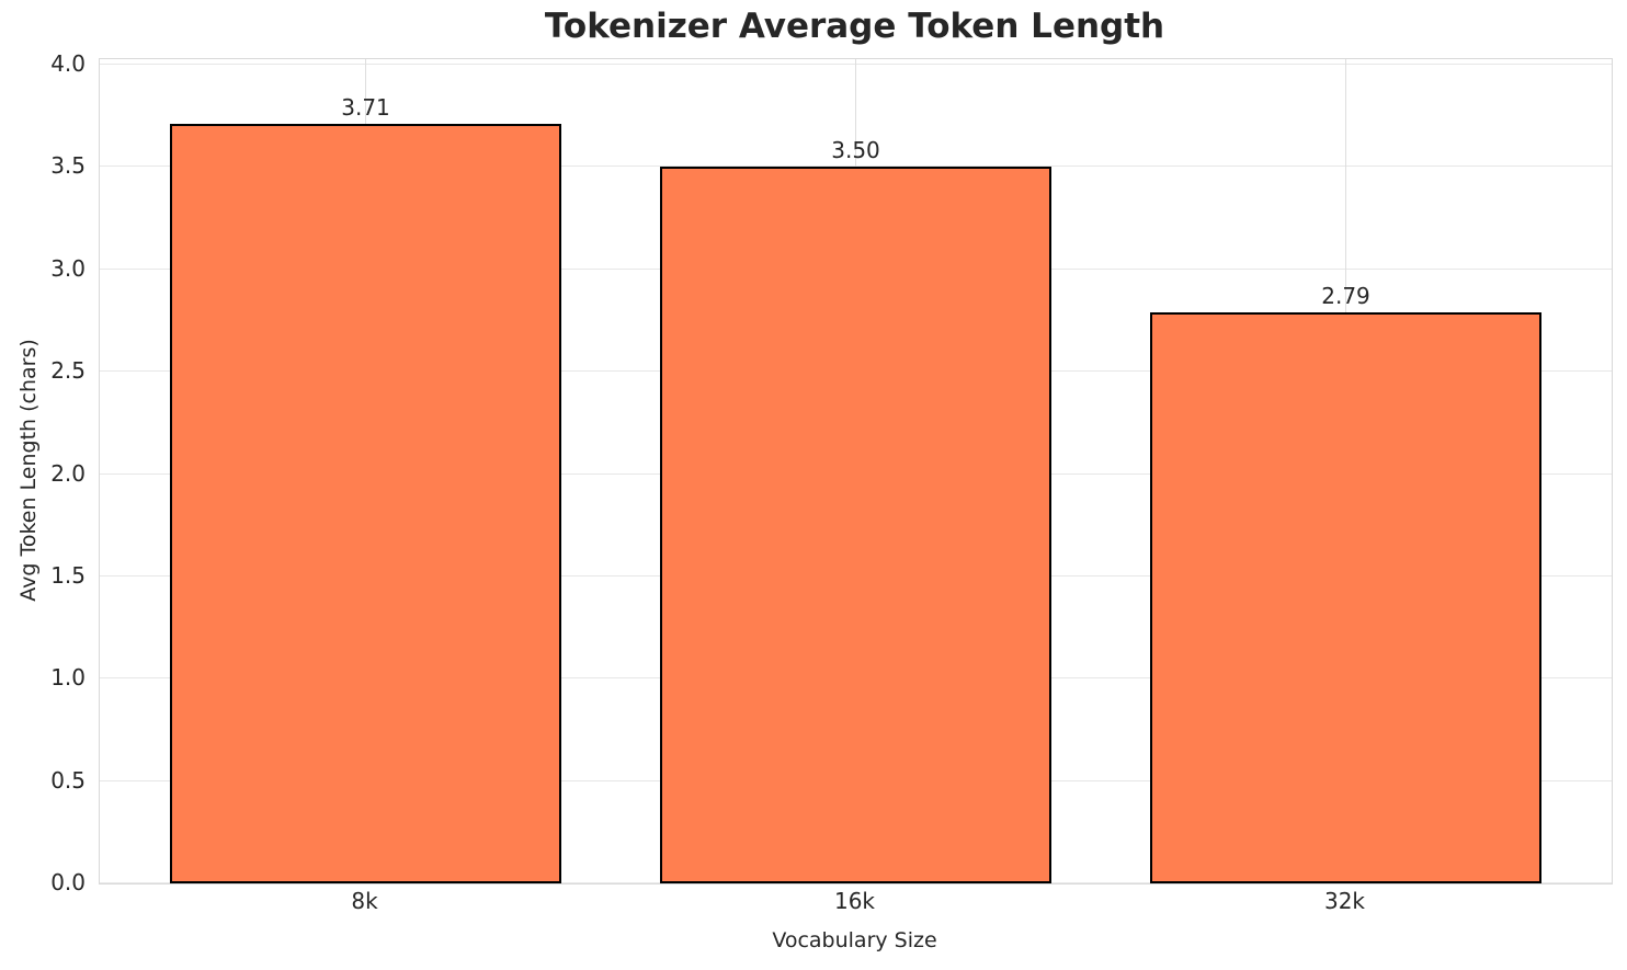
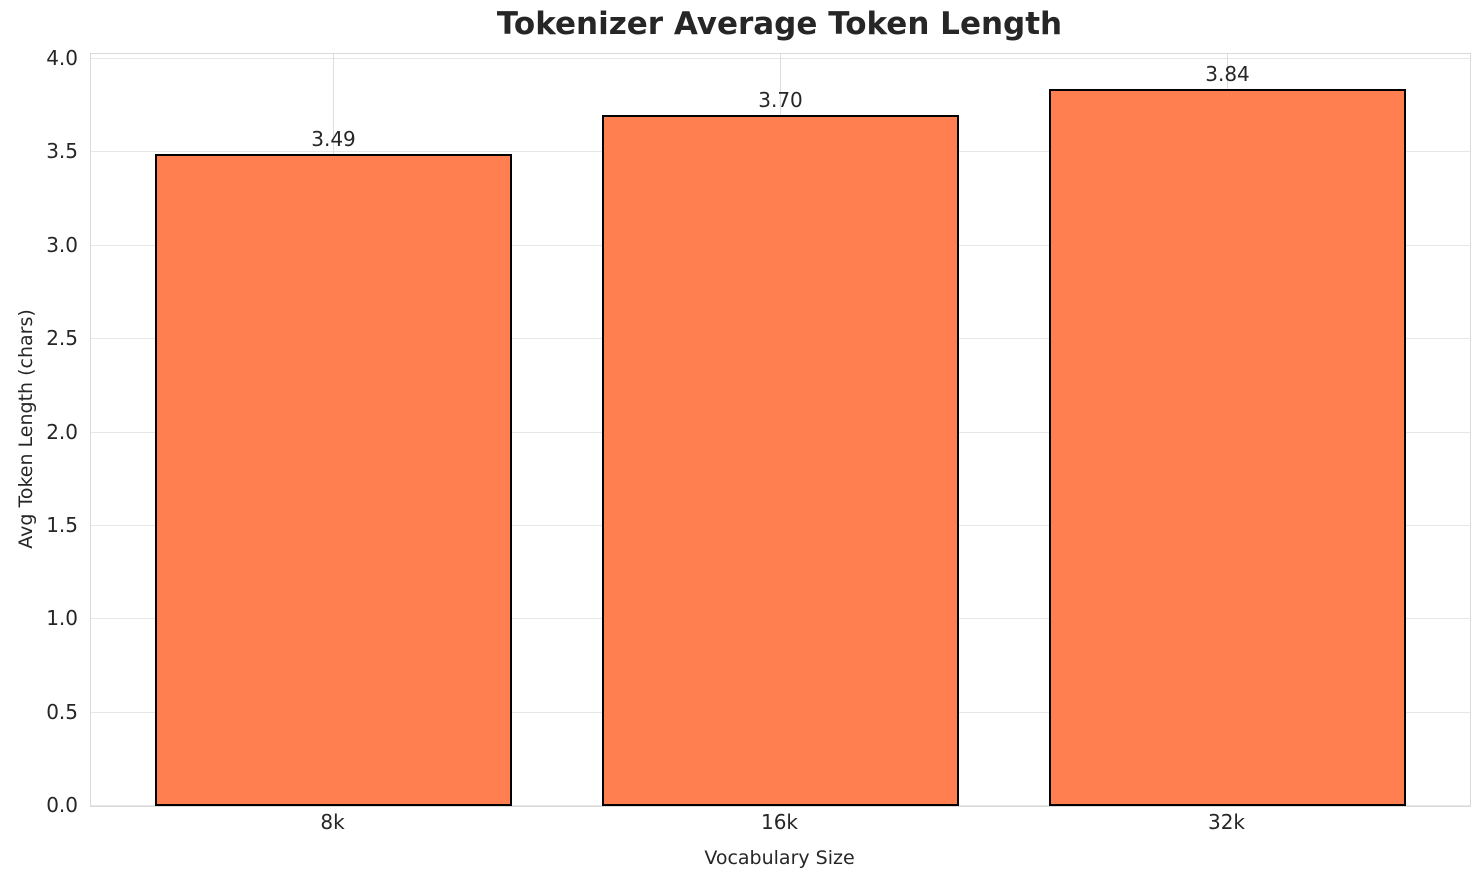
8k: 3.71 -> 3.49
16k: 3.50 -> 3.70
32k: 2.79 -> 3.84
